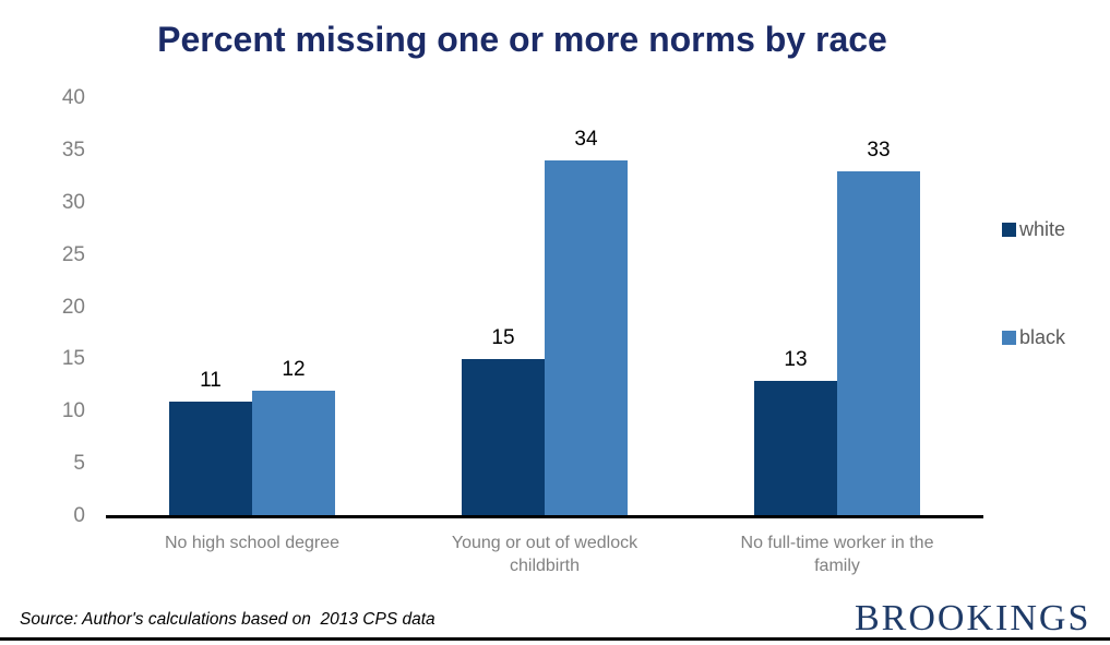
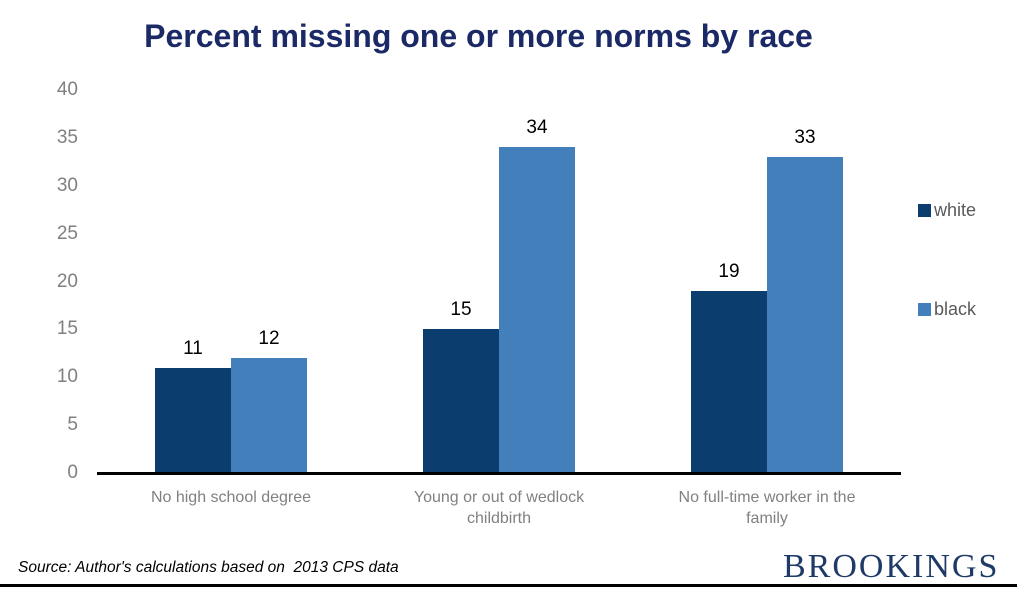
white/No full-time worker in the family: 13 -> 19
